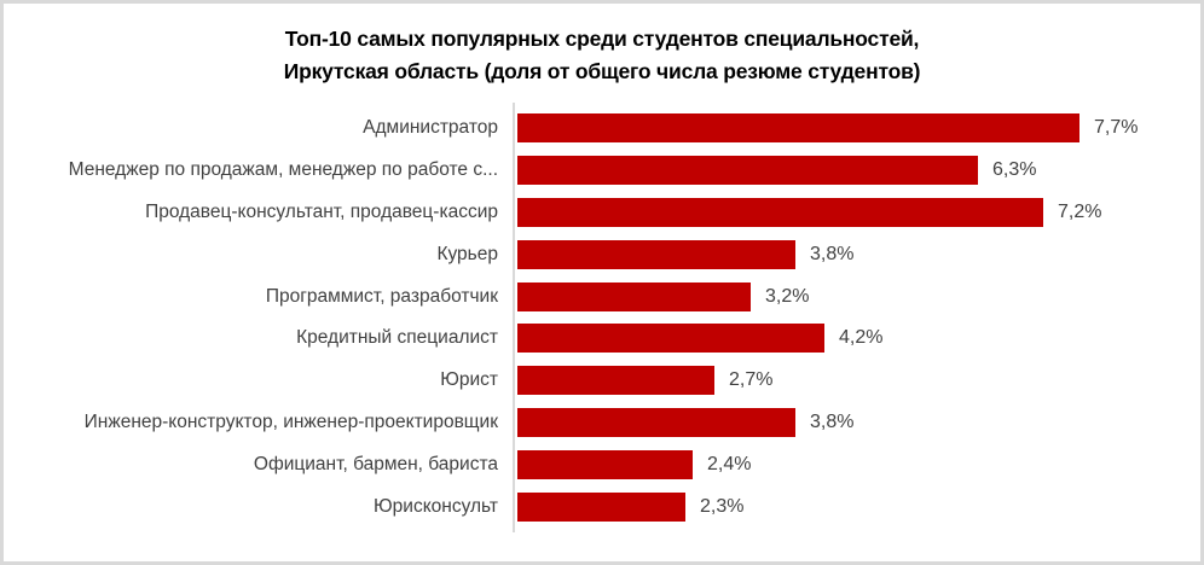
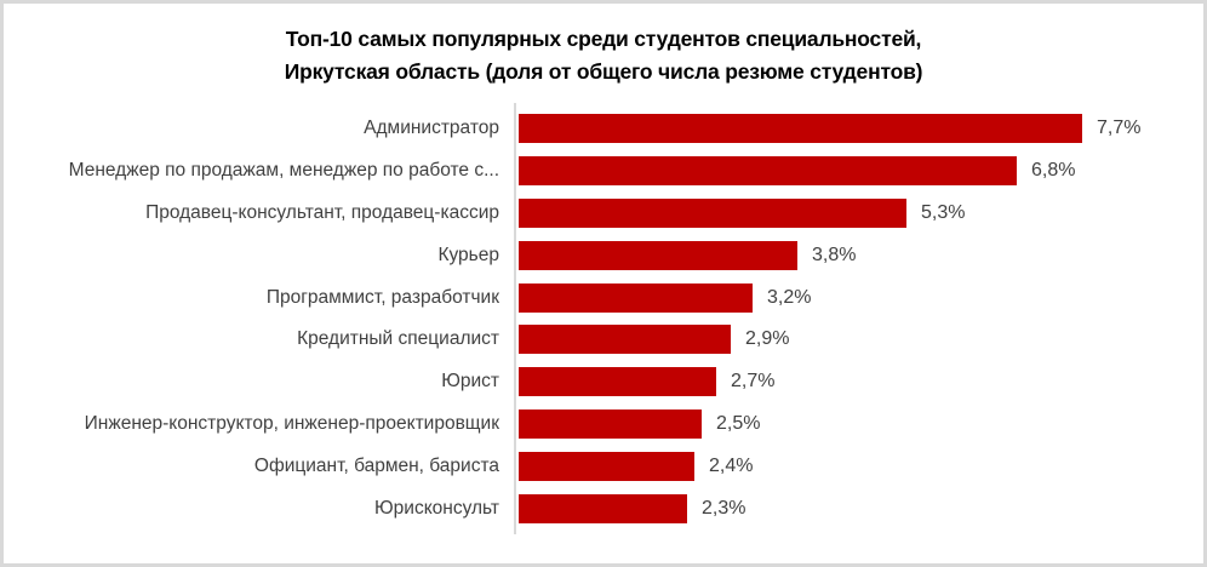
Менеджер по продажам, менеджер по работе с...: 6,3% -> 6,8%
Продавец-консультант, продавец-кассир: 7,2% -> 5,3%
Кредитный специалист: 4,2% -> 2,9%
Инженер-конструктор, инженер-проектировщик: 3,8% -> 2,5%
